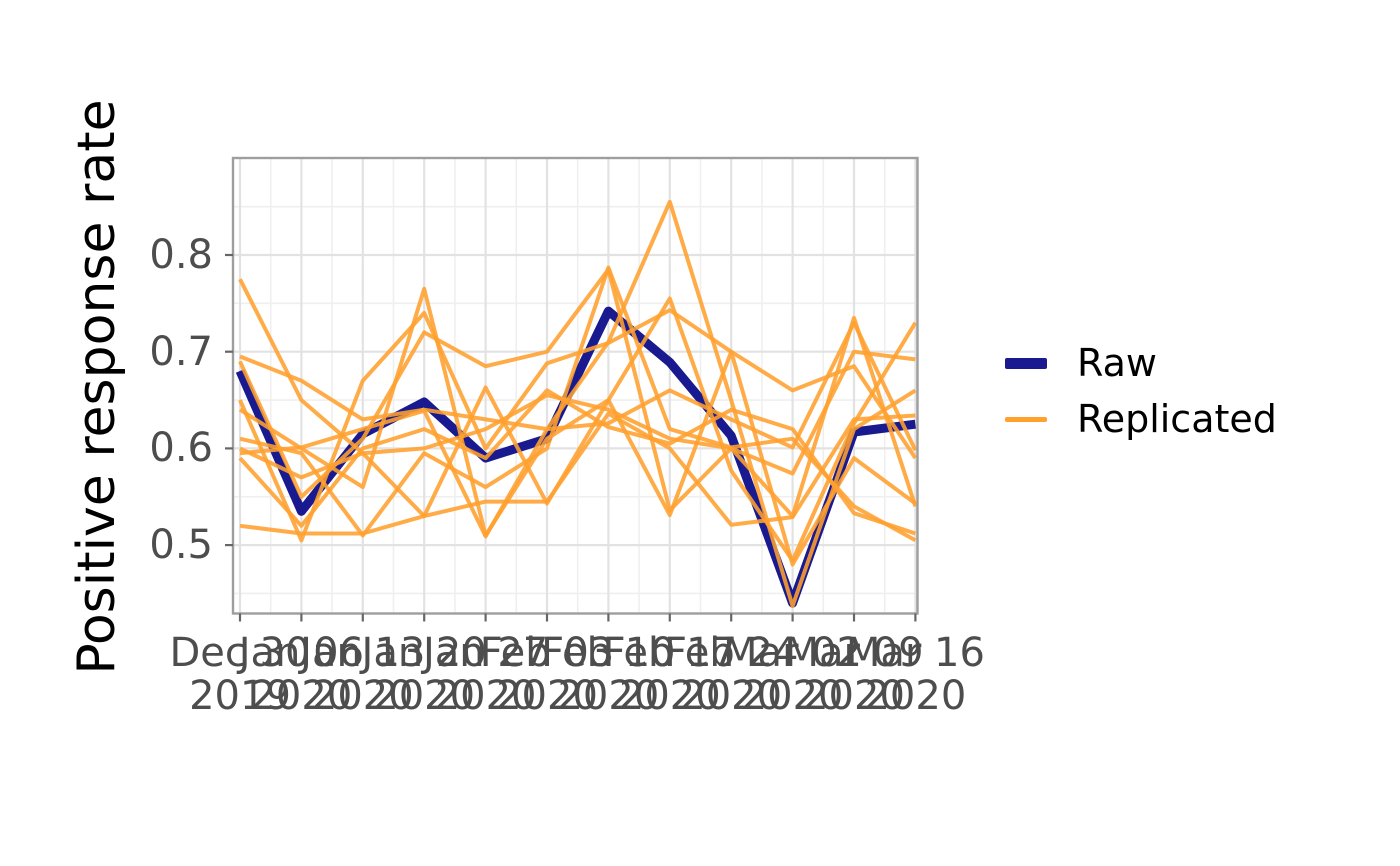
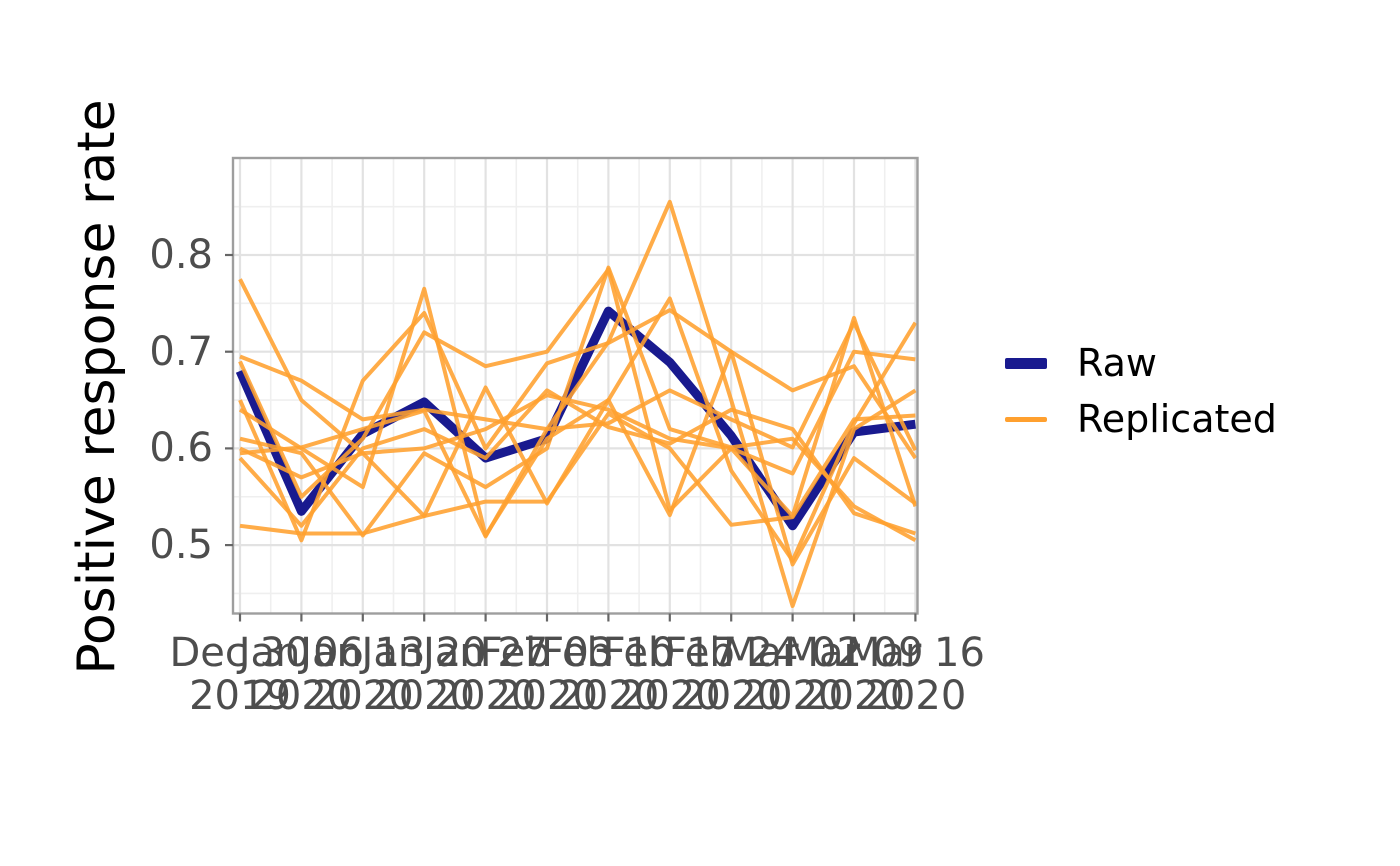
Raw/Mar 02 2020: 0.44 -> 0.52
